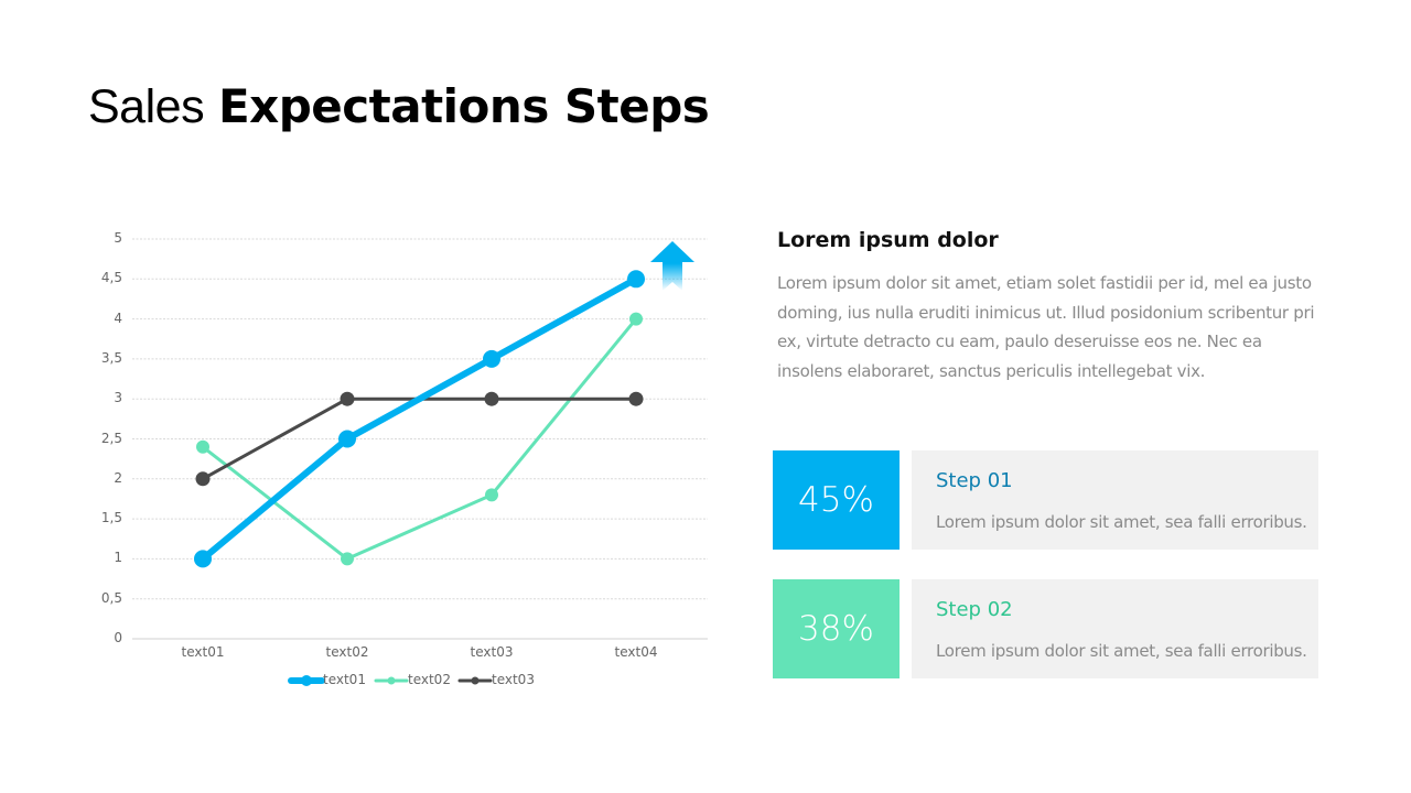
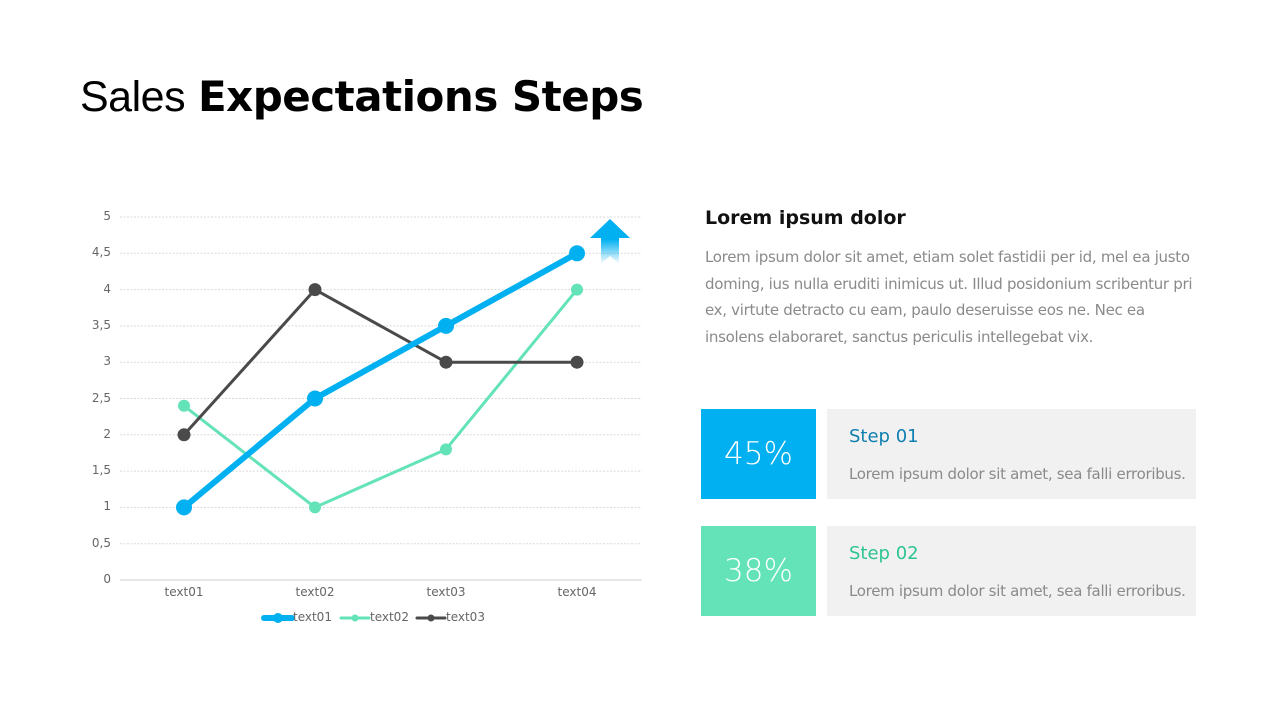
text03/text02: 3 -> 4
